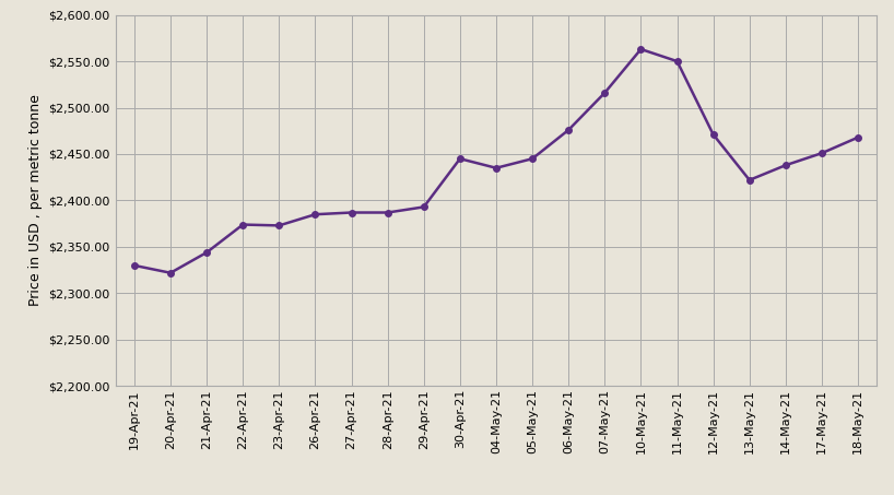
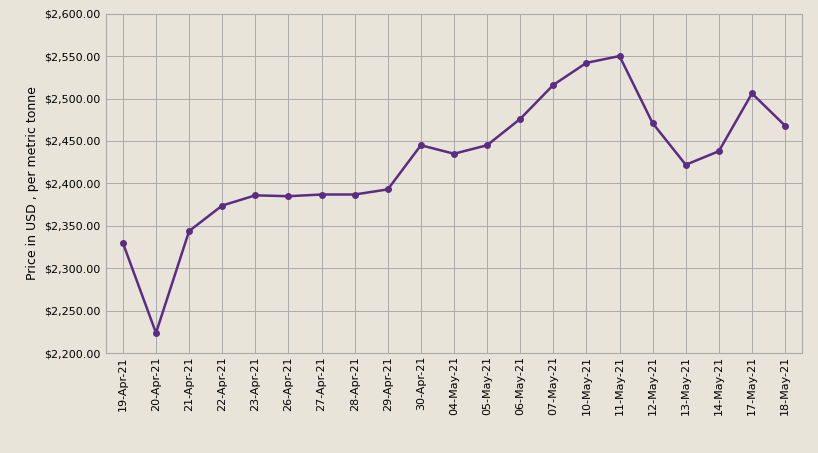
20-Apr-21: $2,322 -> $2,224
23-Apr-21: $2,373 -> $2,386
10-May-21: $2,563 -> $2,542
17-May-21: $2,451 -> $2,506
